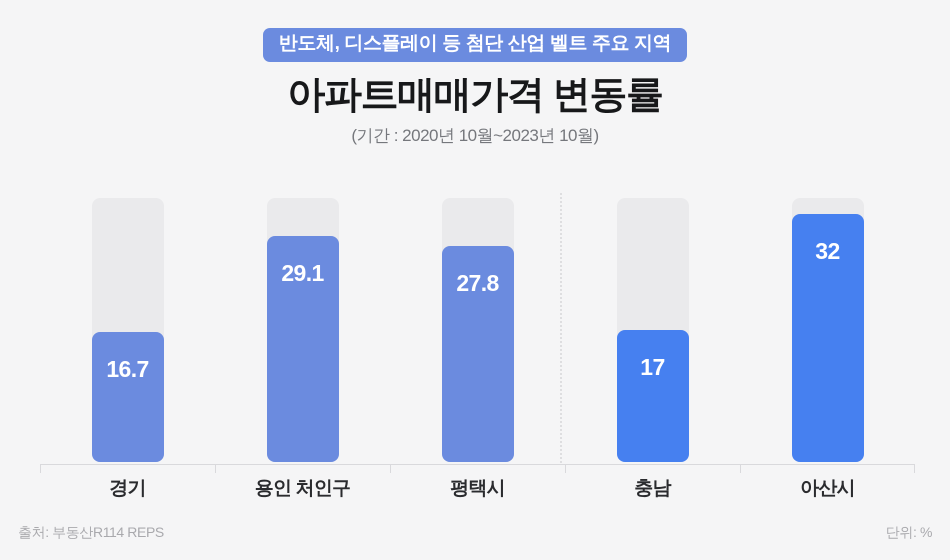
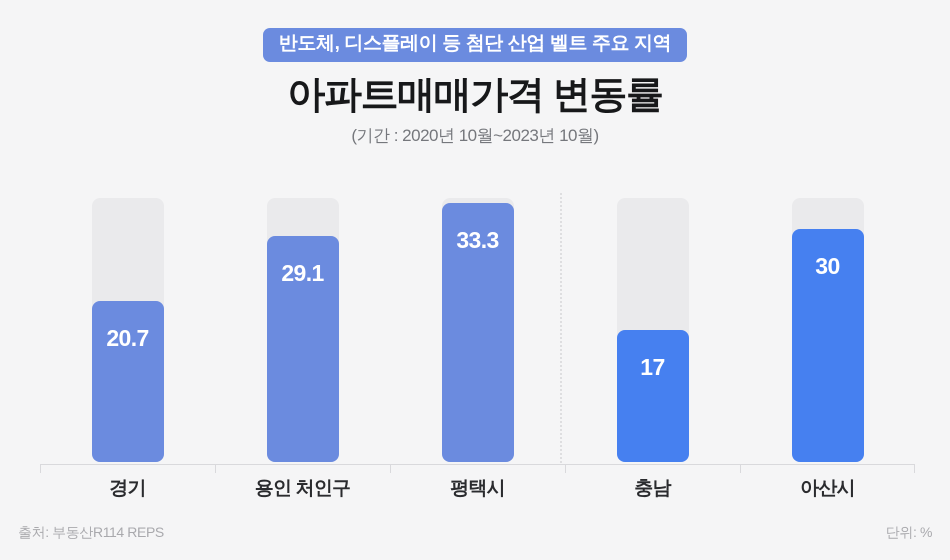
경기: 16.7 -> 20.7
평택시: 27.8 -> 33.3
아산시: 32 -> 30
